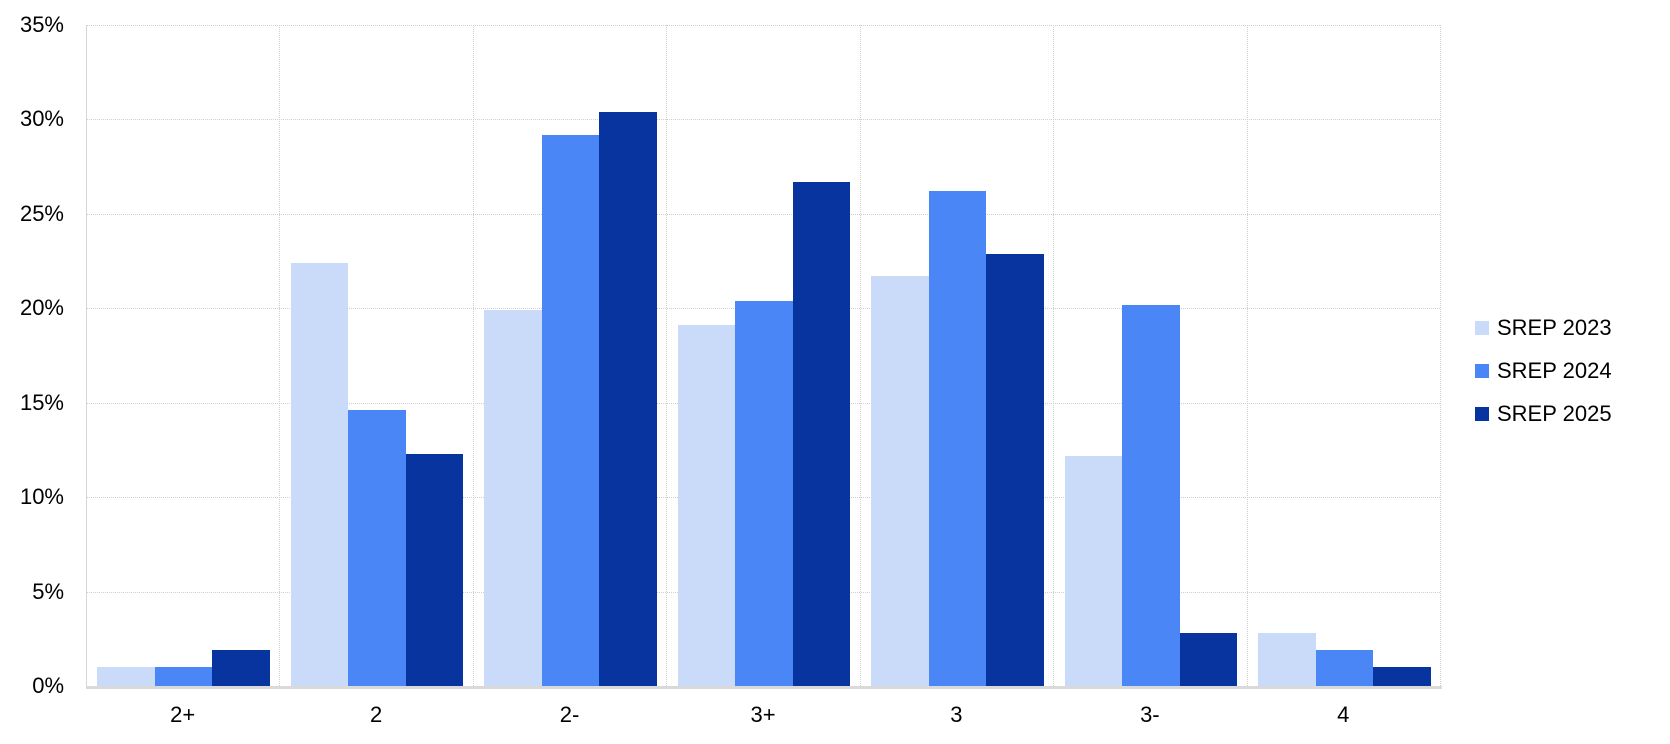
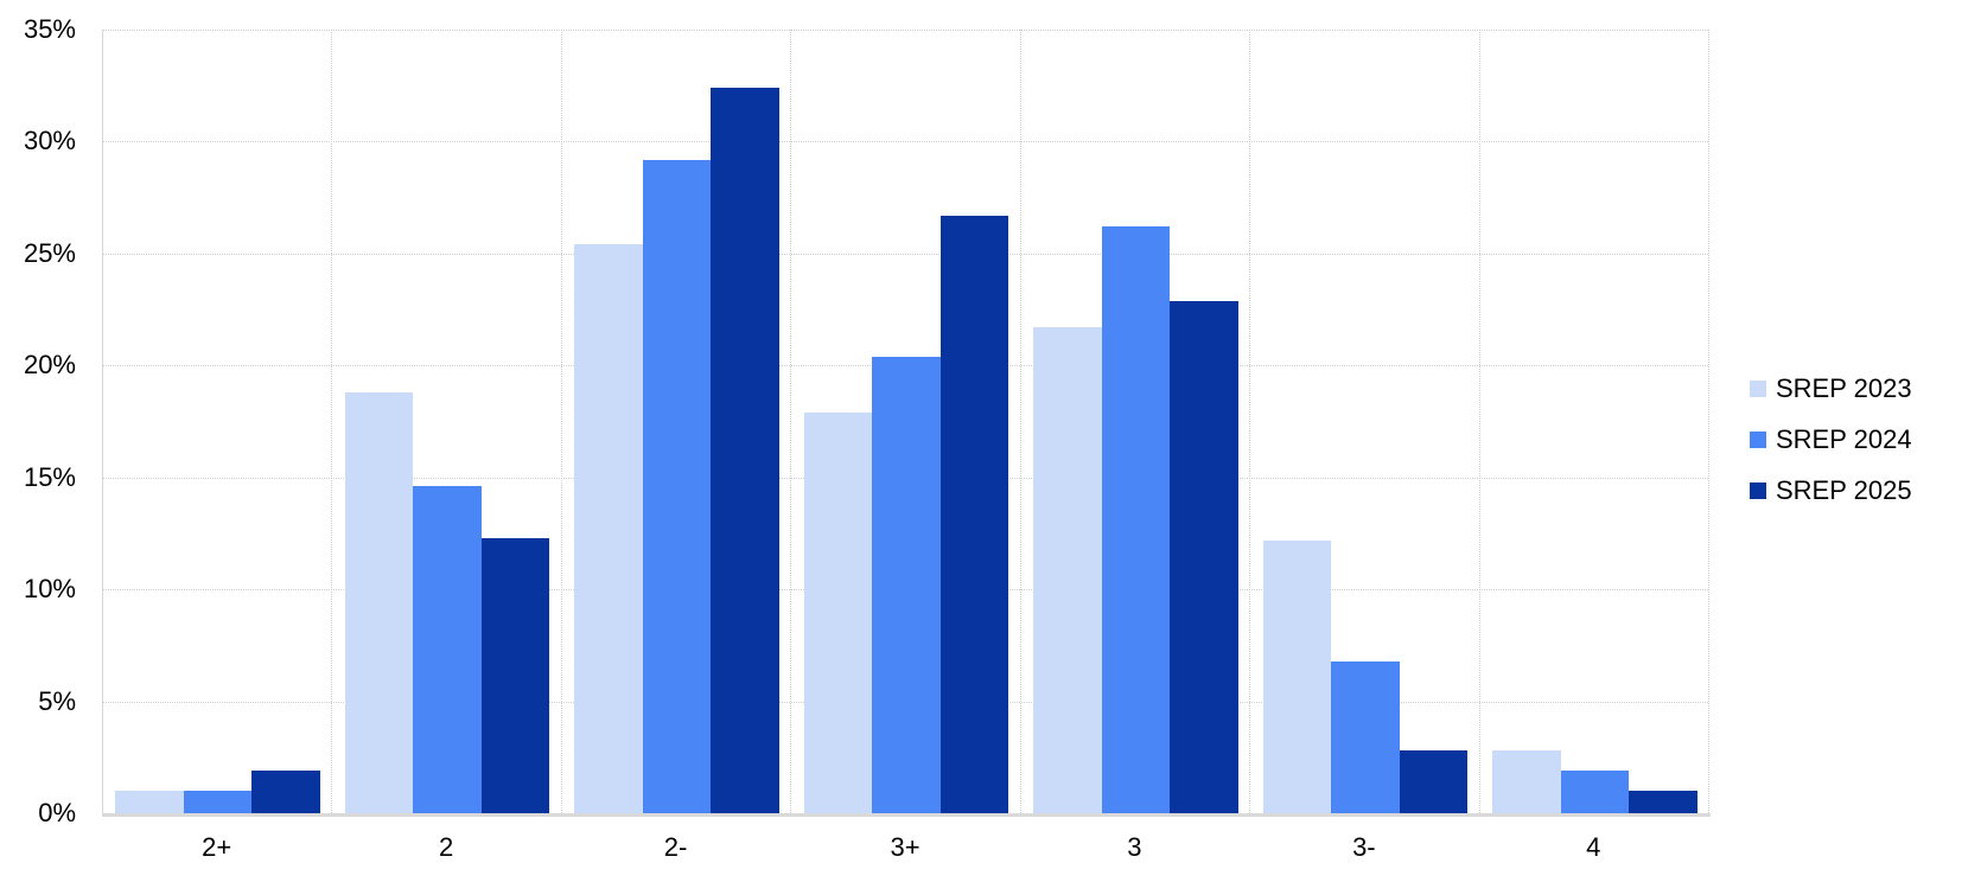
SREP 2023/2: 22.4% -> 18.8%
SREP 2023/2-: 19.9% -> 25.4%
SREP 2025/2-: 30.4% -> 32.4%
SREP 2023/3+: 19.1% -> 17.9%
SREP 2024/3-: 20.2% -> 6.8%
